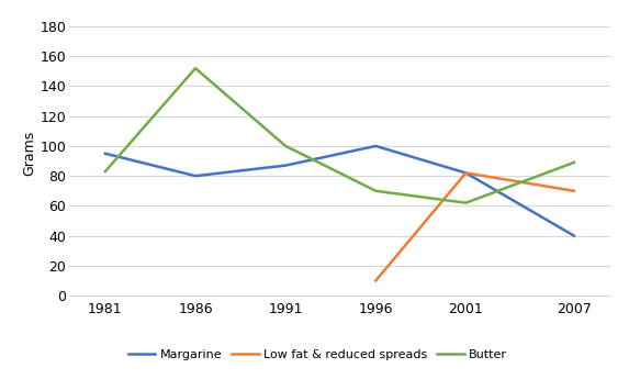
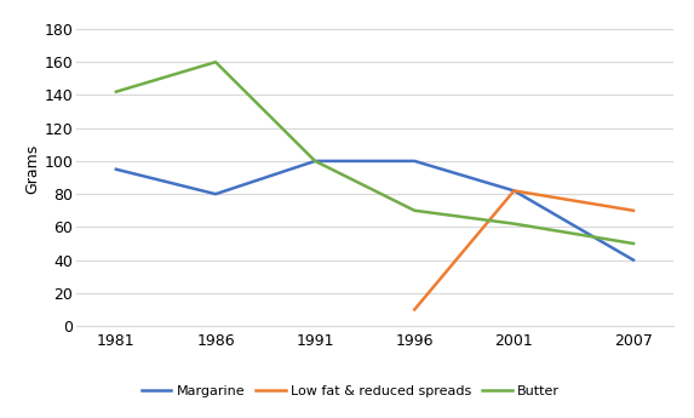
Butter/1981: 83 -> 142
Butter/1986: 152 -> 160
Margarine/1991: 87 -> 100
Butter/2007: 89 -> 50
